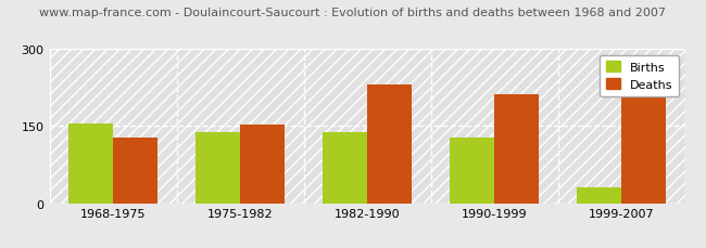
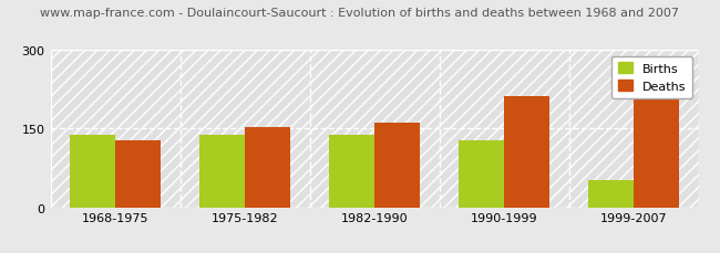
Births/1968-1975: 155 -> 138
Deaths/1982-1990: 230 -> 162
Births/1999-2007: 30 -> 52
